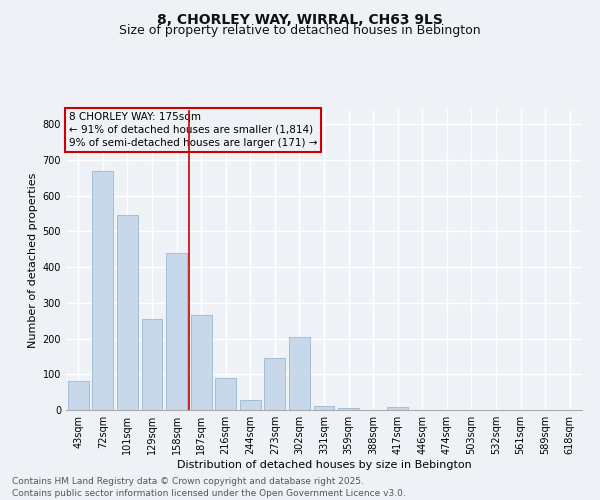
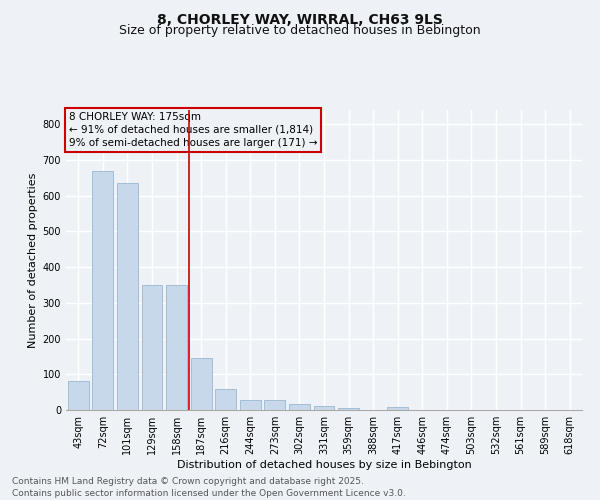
101sqm: 545 -> 635
129sqm: 255 -> 350
158sqm: 440 -> 350
187sqm: 265 -> 145
216sqm: 90 -> 60
273sqm: 145 -> 27
302sqm: 205 -> 18
